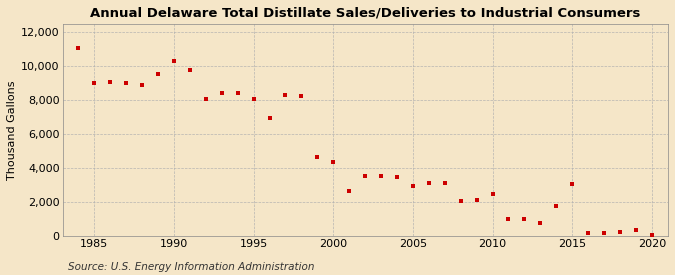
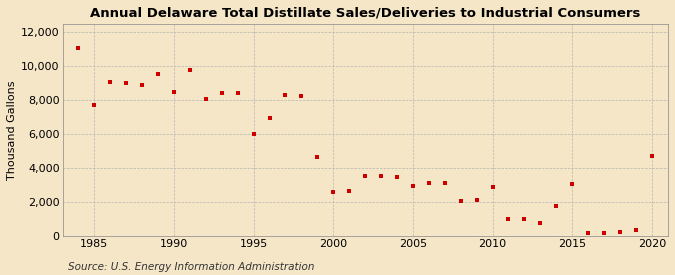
1985: 9,000 -> 7,700
1990: 10,300 -> 8,500
1995: 8,000 -> 6,000
2000: 4,400 -> 2,600
2010: 2,500 -> 2,900
2020: 0 -> 4,700
